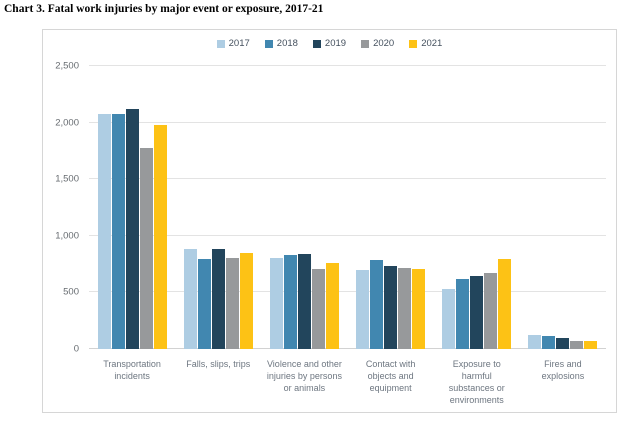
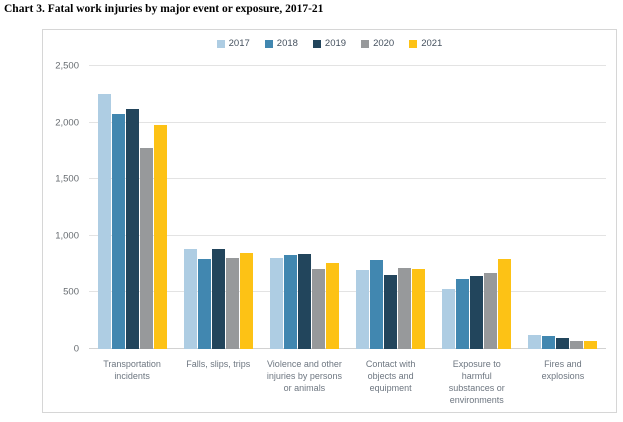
2017/Transportation incidents: 2080 -> 2250
2019/Contact with objects and equipment: 730 -> 650
